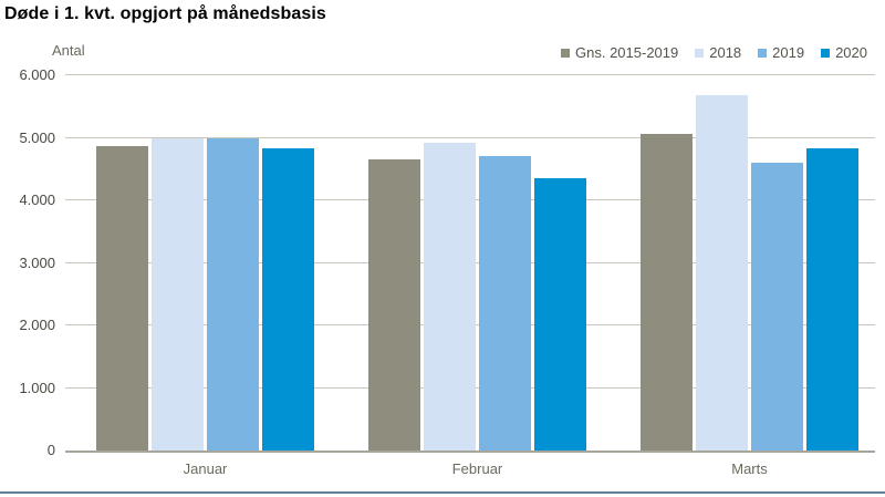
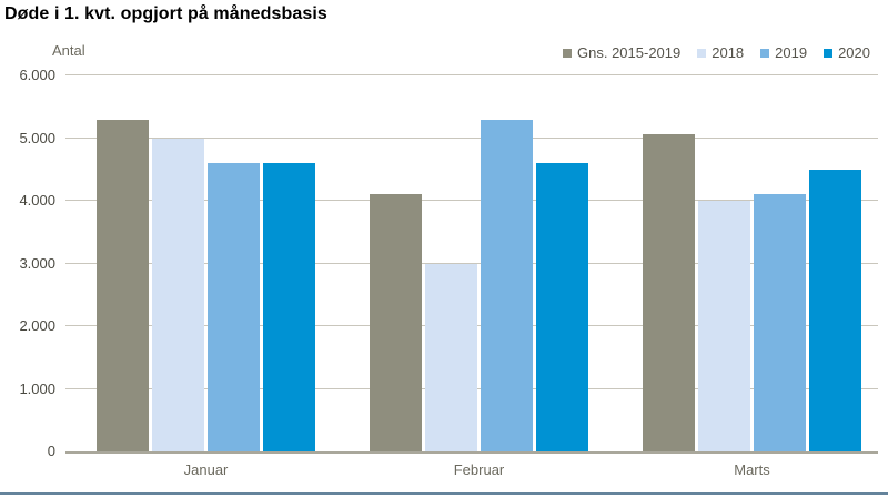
Gns. 2015-2019/Januar: 4900 -> 5300
2019/Januar: 5000 -> 4600
2020/Januar: 4800 -> 4600
Gns. 2015-2019/Februar: 4700 -> 4100
2018/Februar: 4900 -> 3000
2019/Februar: 4700 -> 5300
2020/Februar: 4400 -> 4600
2018/Marts: 5700 -> 4000
2019/Marts: 4600 -> 4100
2020/Marts: 4800 -> 4500
